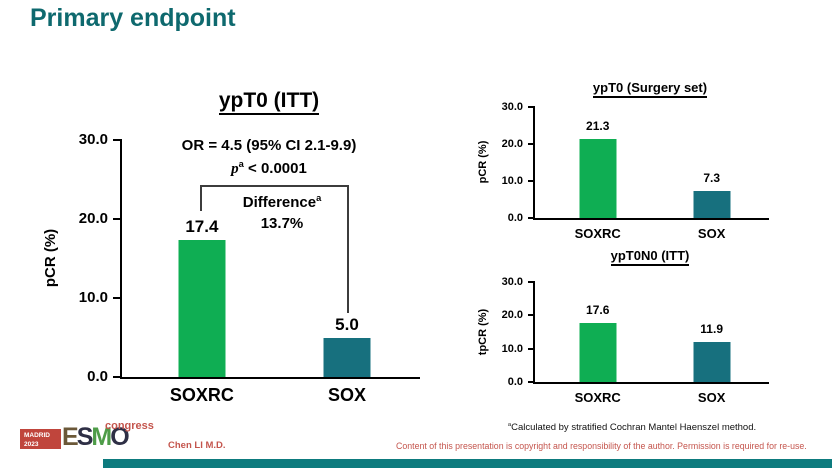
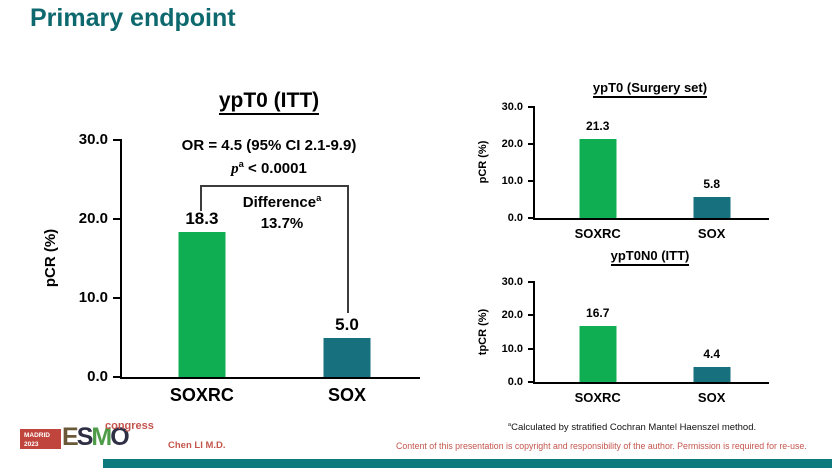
ypT0 (ITT)/SOXRC: 17.4 -> 18.3
ypT0 (Surgery set)/SOX: 7.3 -> 5.8
ypT0N0 (ITT)/SOXRC: 17.6 -> 16.7
ypT0N0 (ITT)/SOX: 11.9 -> 4.4
